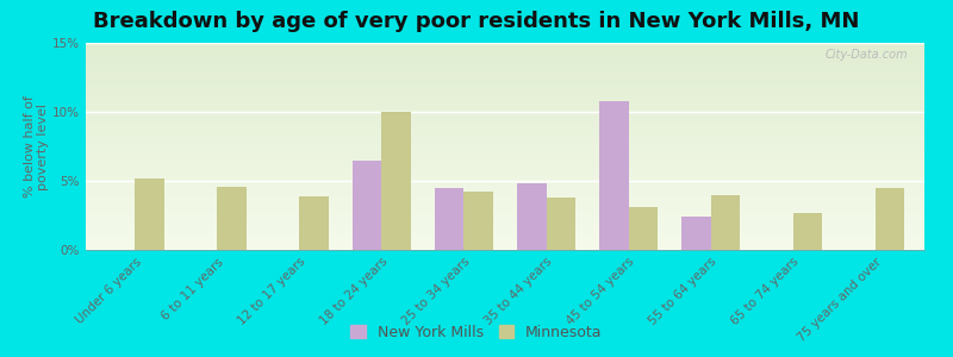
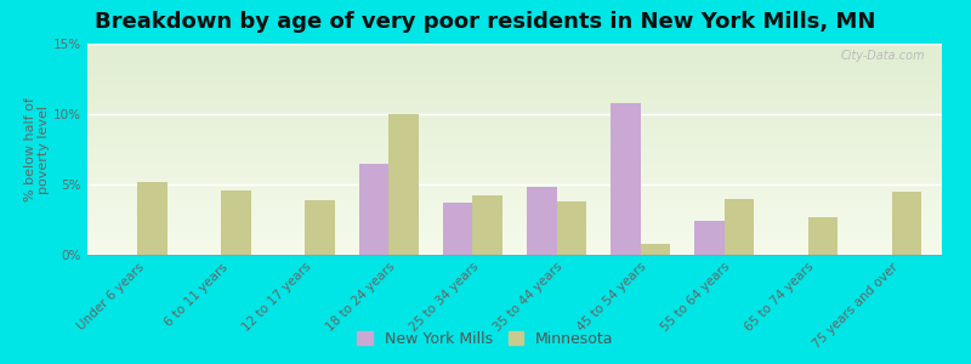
New York Mills/25 to 34 years: 4.5% -> 3.7%
Minnesota/45 to 54 years: 3.1% -> 0.8%
